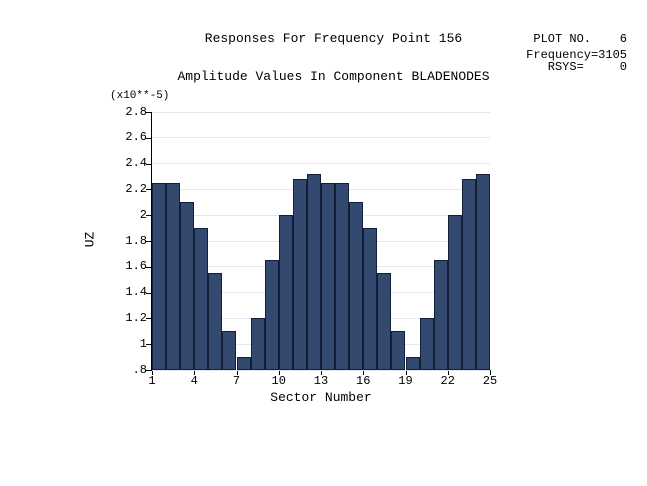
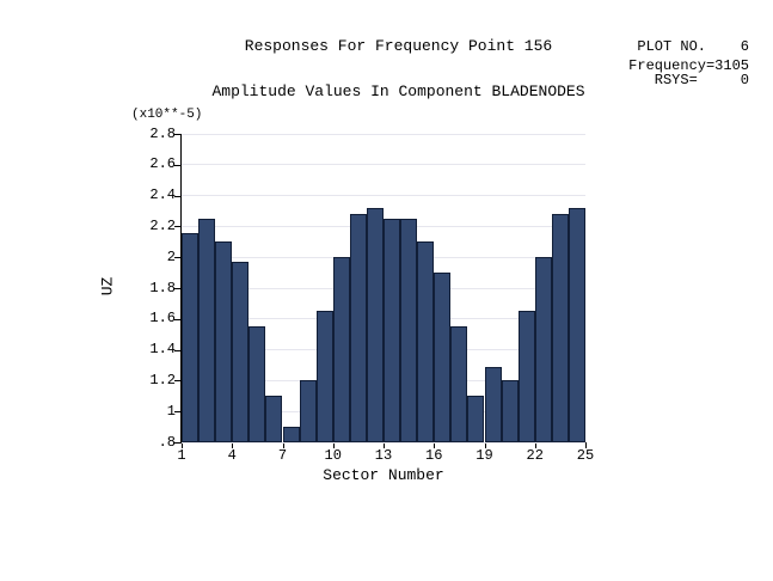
1: 2.25 -> 2.16
4: 1.90 -> 1.97
19: 0.90 -> 1.29
